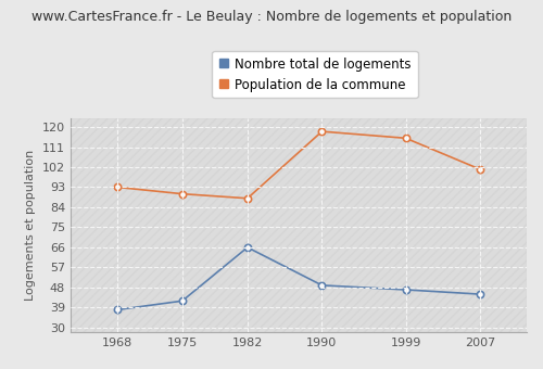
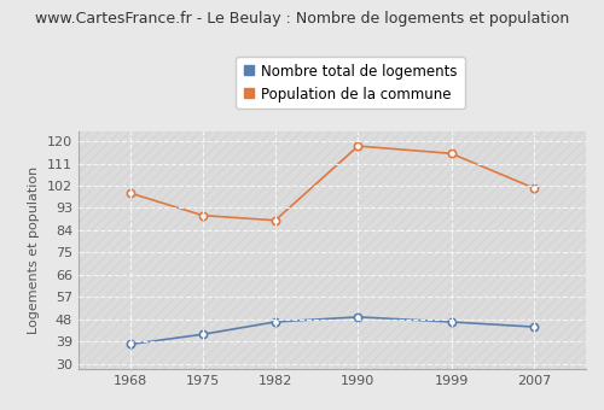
Population de la commune/1968: 93 -> 99
Nombre total de logements/1982: 66 -> 47
